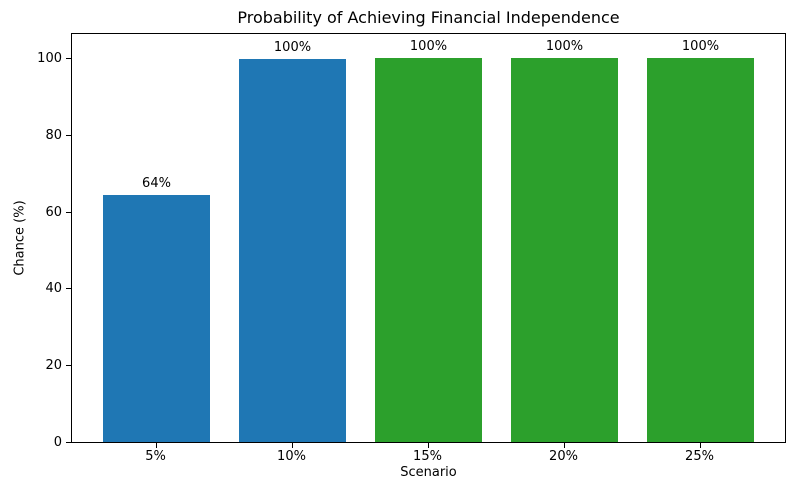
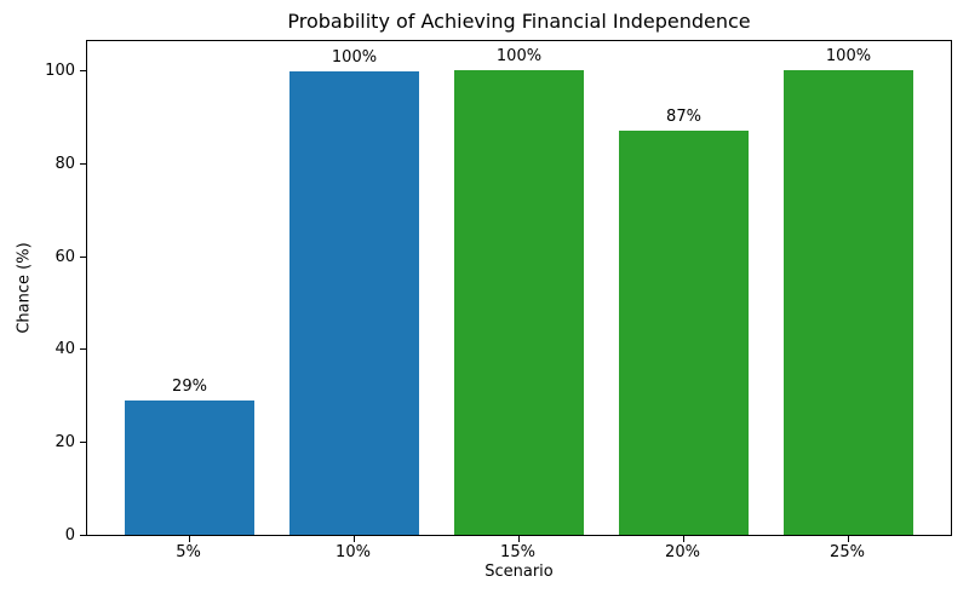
5%: 64% -> 29%
20%: 100% -> 87%
